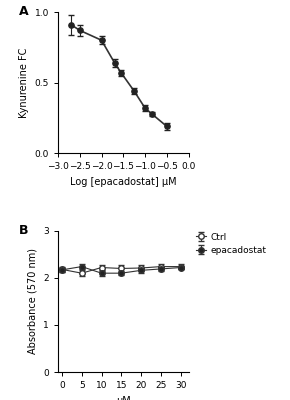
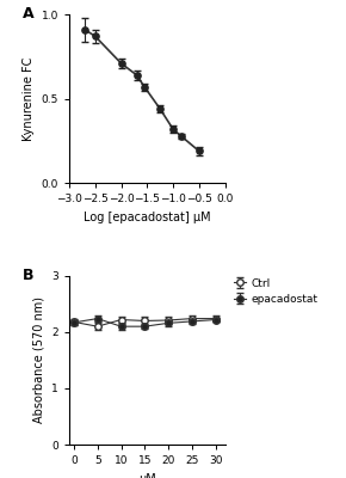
−2.0: 0.80 -> 0.71
